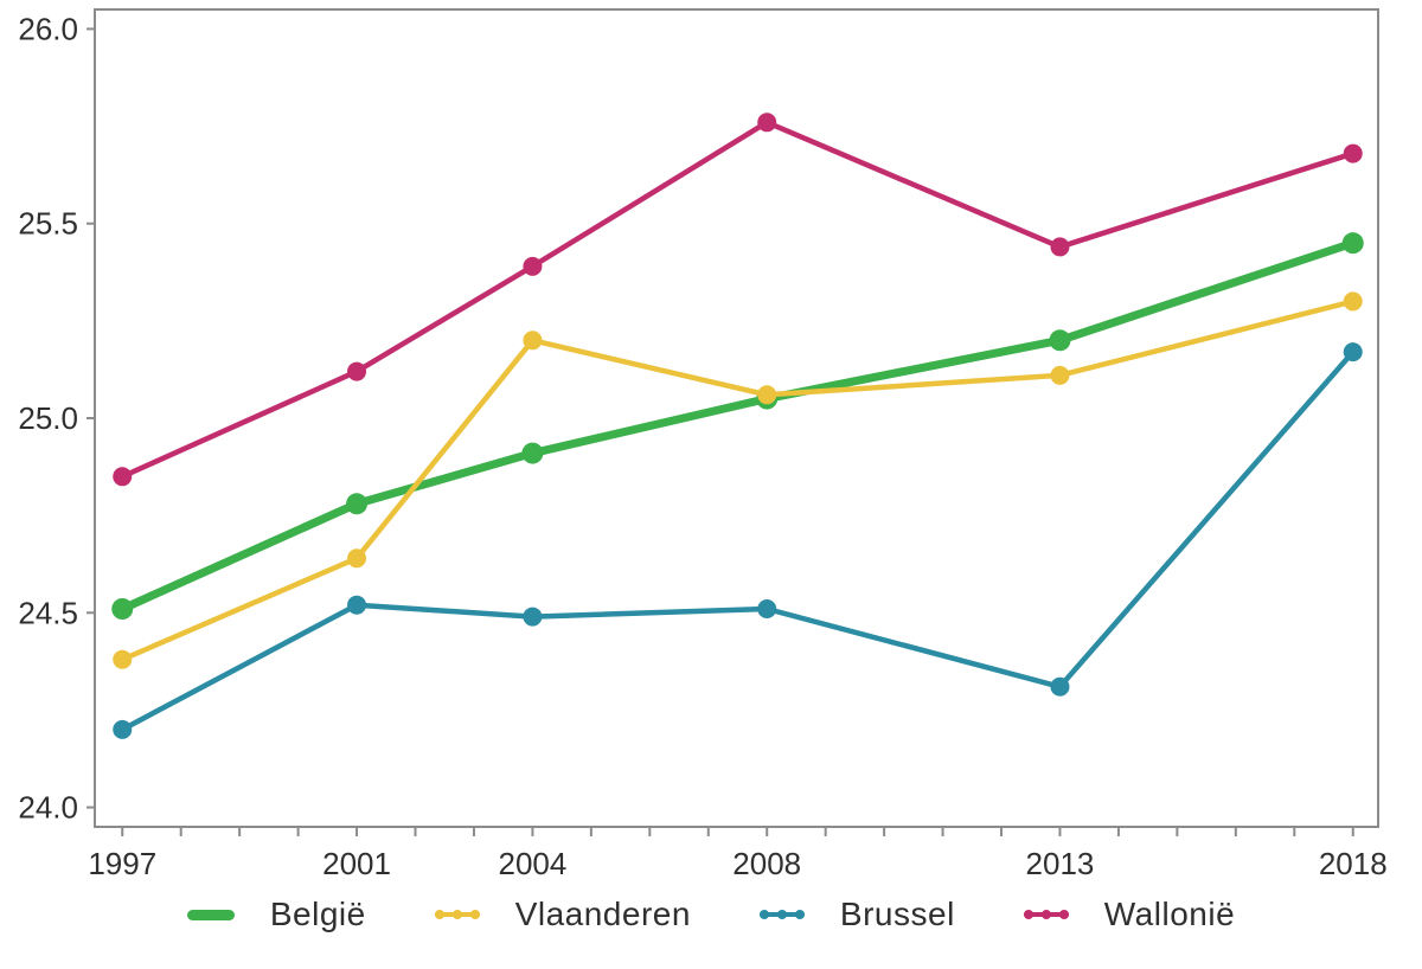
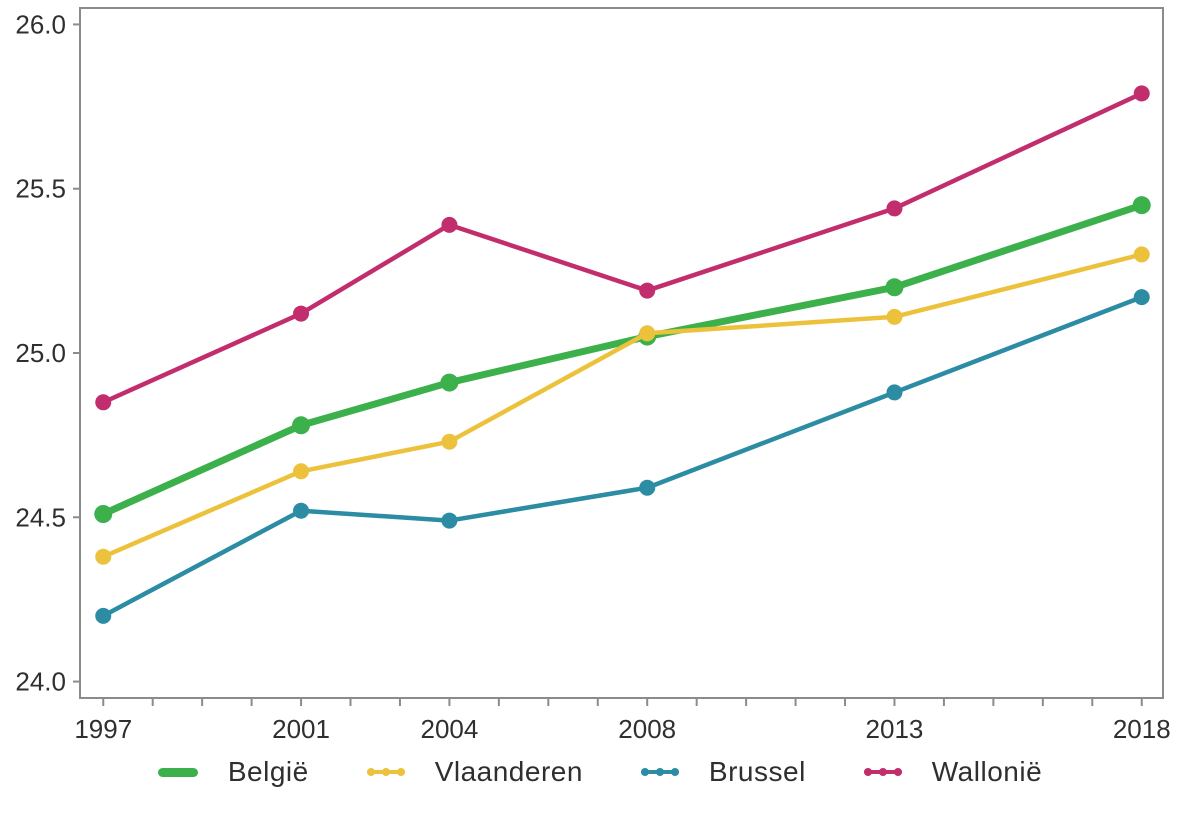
Vlaanderen/2004: 25.20 -> 24.73
Brussel/2008: 24.51 -> 24.59
Wallonië/2008: 25.76 -> 25.19
Brussel/2013: 24.31 -> 24.88
Wallonië/2018: 25.68 -> 25.79
